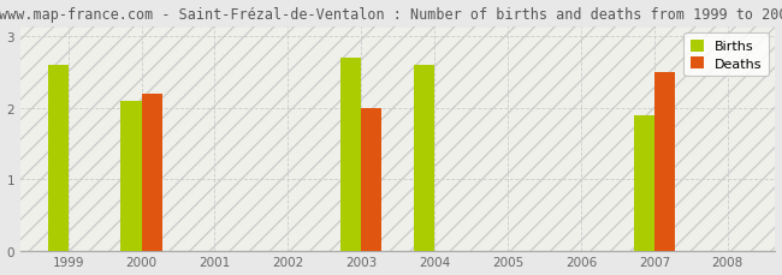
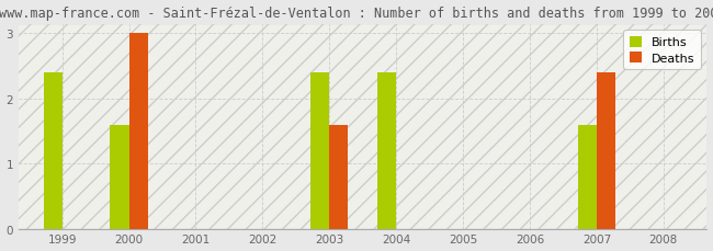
Births/1999: 2.6 -> 2.4
Births/2000: 2.1 -> 1.6
Deaths/2000: 2.2 -> 3.0
Births/2003: 2.7 -> 2.4
Deaths/2003: 2.0 -> 1.6
Births/2004: 2.6 -> 2.4
Births/2007: 1.9 -> 1.6
Deaths/2007: 2.5 -> 2.4
